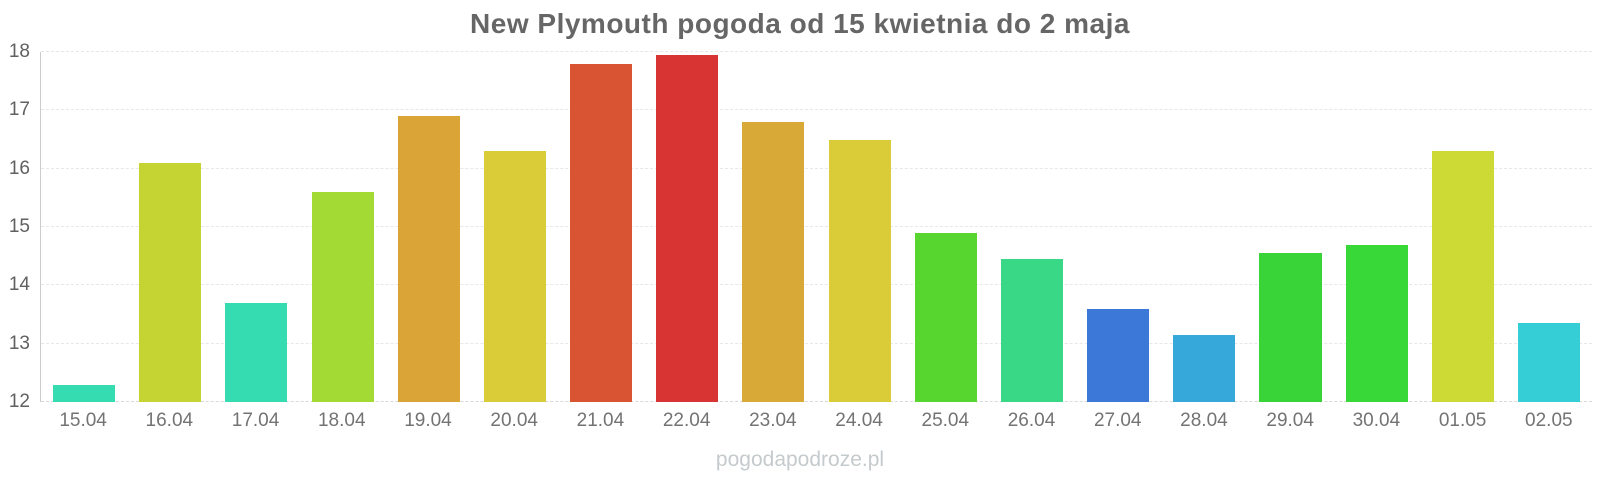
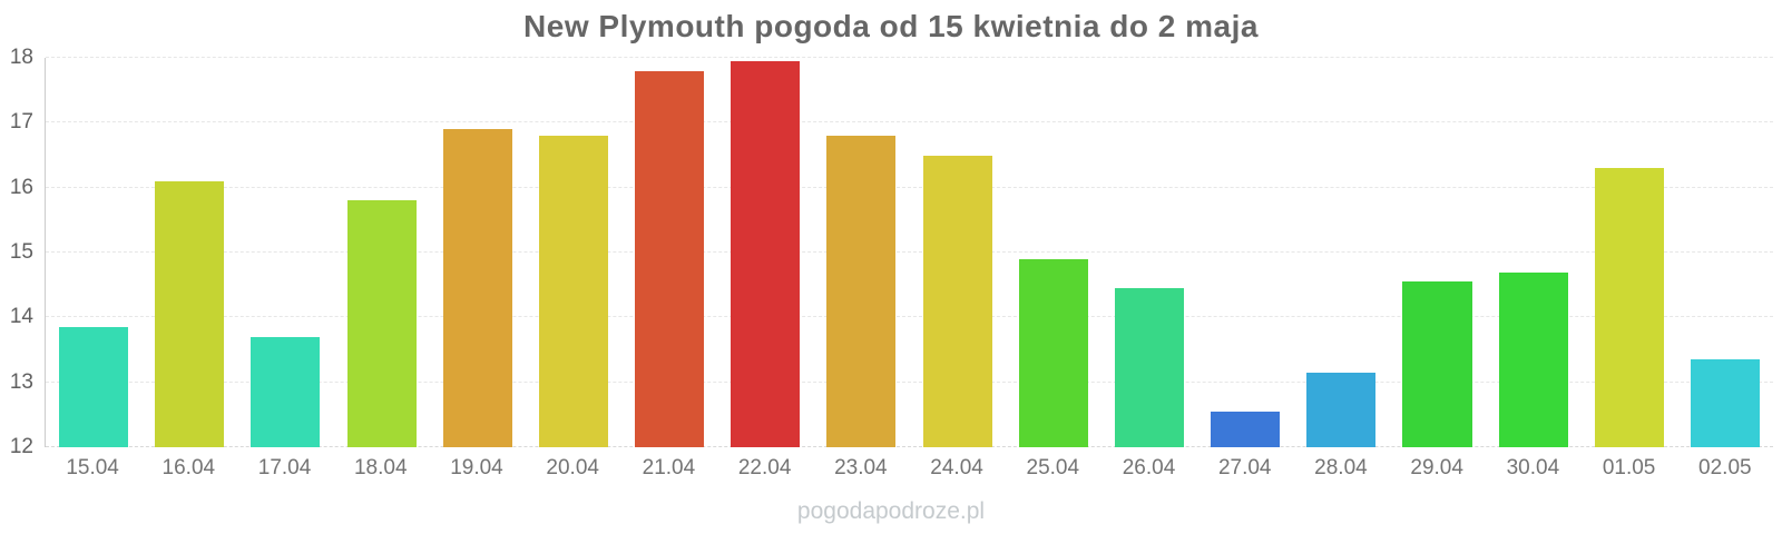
15.04: 12.3 -> 13.8
18.04: 15.6 -> 15.8
20.04: 16.3 -> 16.8
27.04: 13.6 -> 12.6
